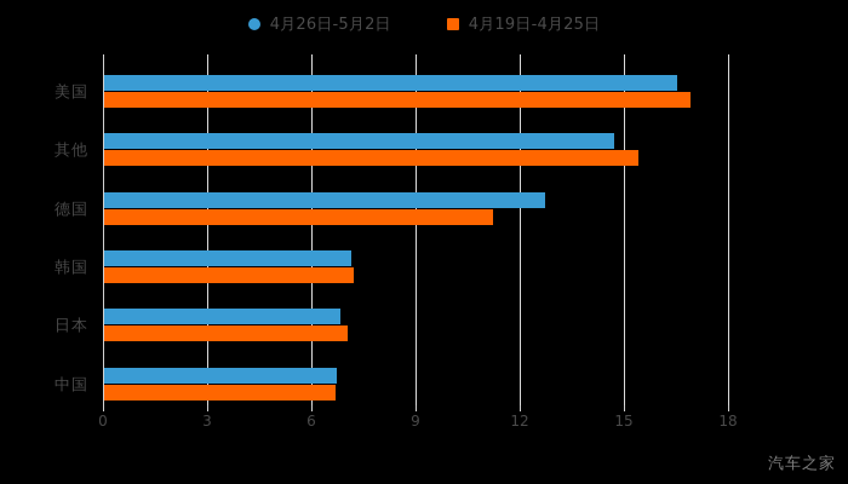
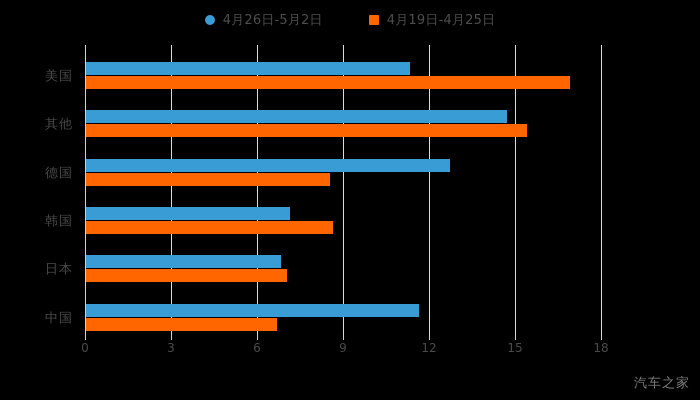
4月26日-5月2日/美国: 16.5 -> 11.3
4月19日-4月25日/德国: 11.2 -> 8.5
4月19日-4月25日/韩国: 7.2 -> 8.6
4月26日-5月2日/中国: 6.7 -> 11.6
